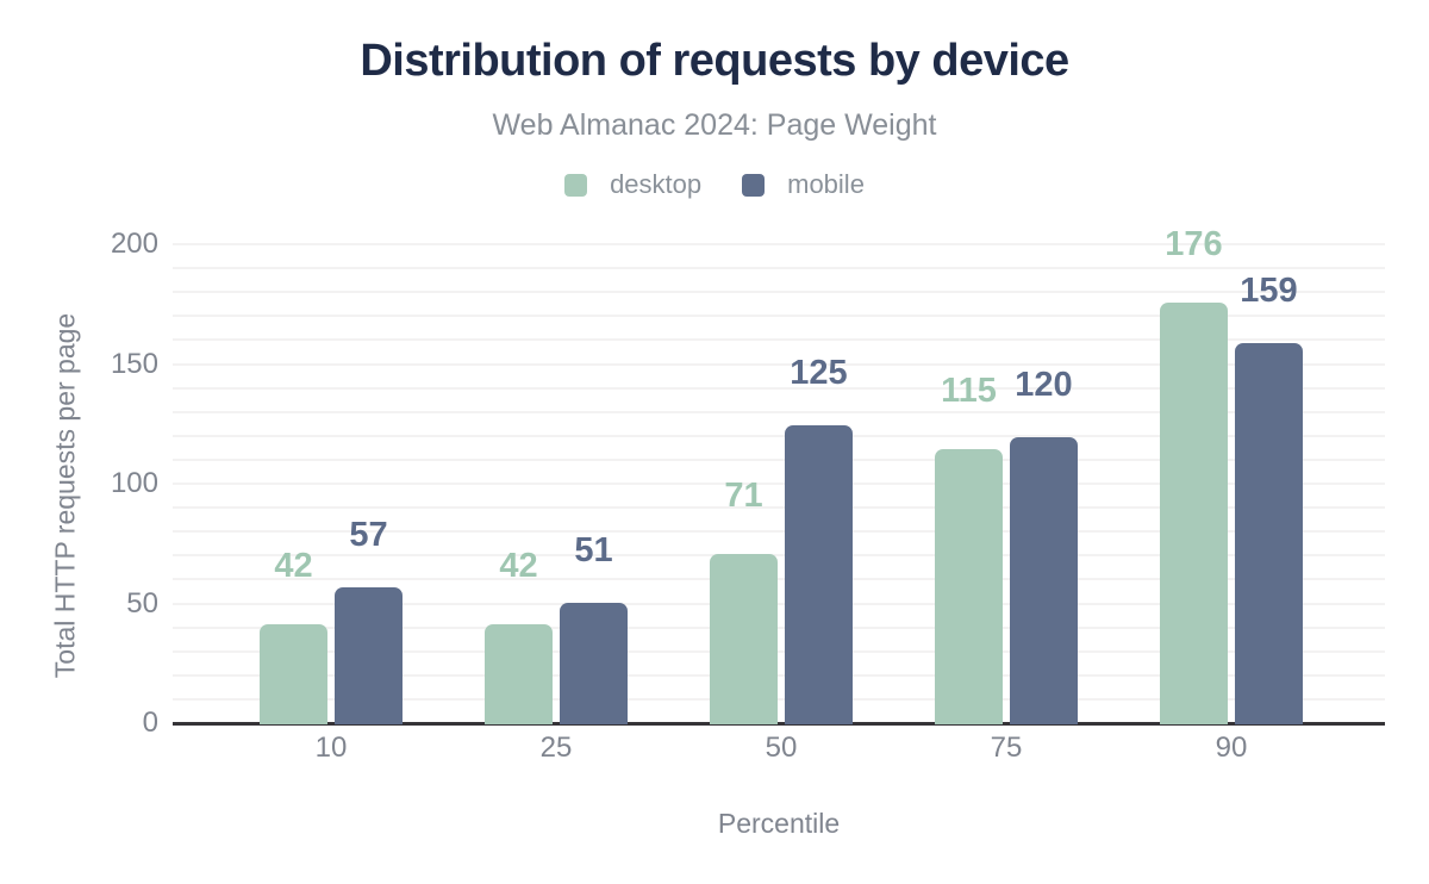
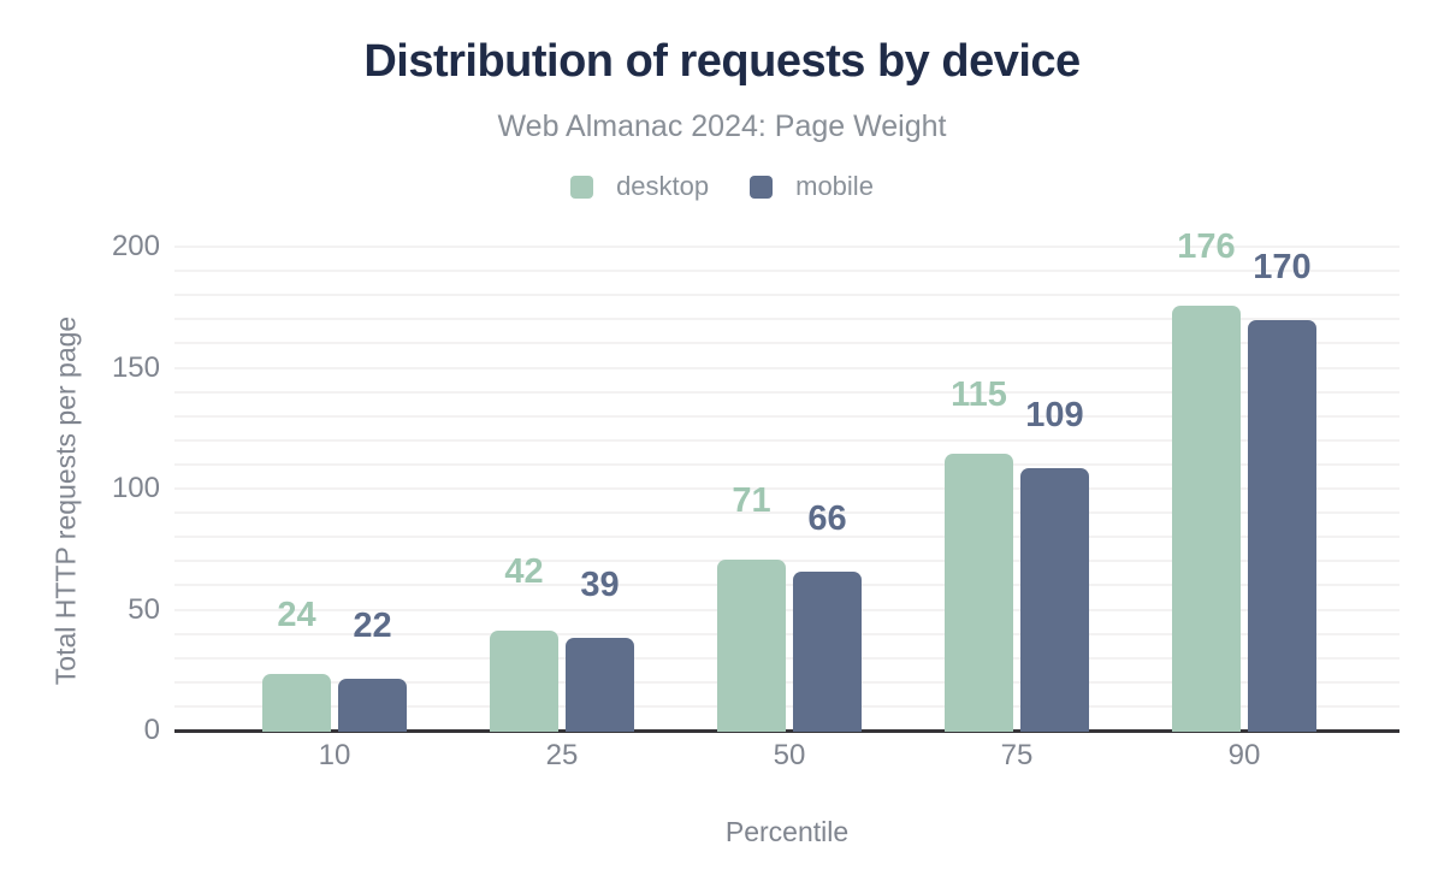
desktop/10: 42 -> 24
mobile/10: 57 -> 22
mobile/25: 51 -> 39
mobile/50: 125 -> 66
mobile/75: 120 -> 109
mobile/90: 159 -> 170
